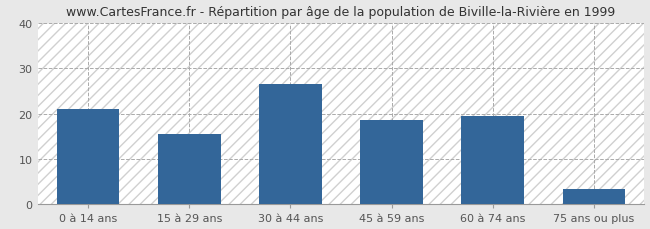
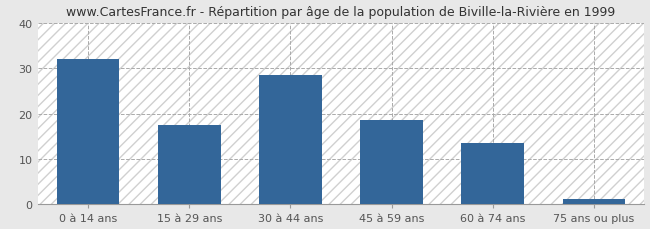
0 à 14 ans: 21.0 -> 32.0
15 à 29 ans: 15.5 -> 17.5
30 à 44 ans: 26.5 -> 28.5
60 à 74 ans: 19.5 -> 13.5
75 ans ou plus: 3.5 -> 1.2
